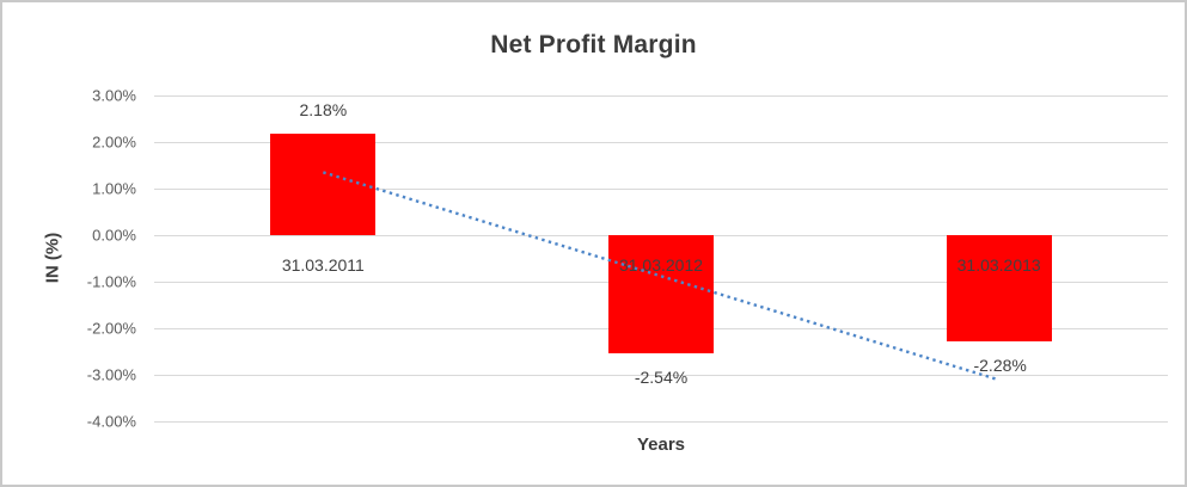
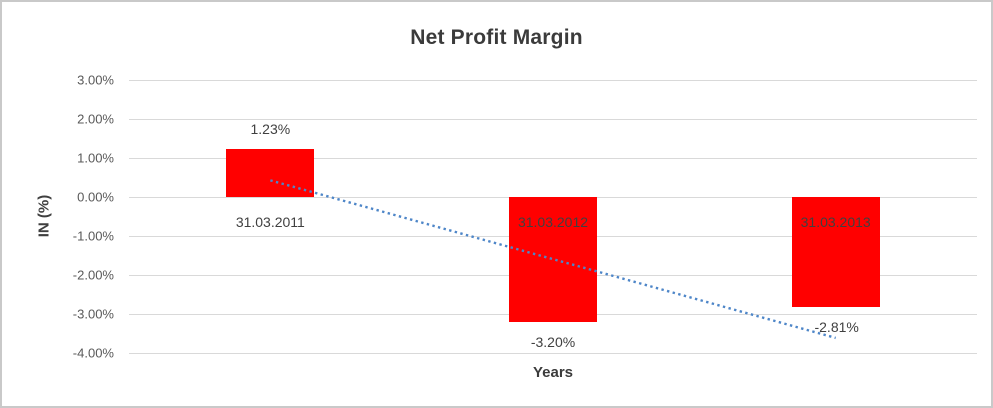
31.03.2011: 2.18% -> 1.23%
31.03.2012: -2.54% -> -3.20%
31.03.2013: -2.28% -> -2.81%
